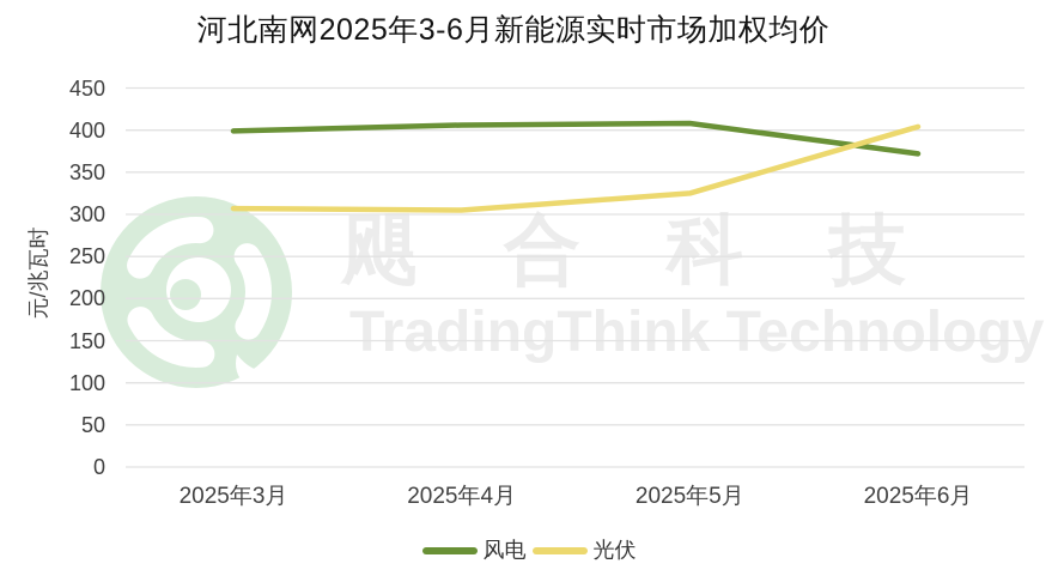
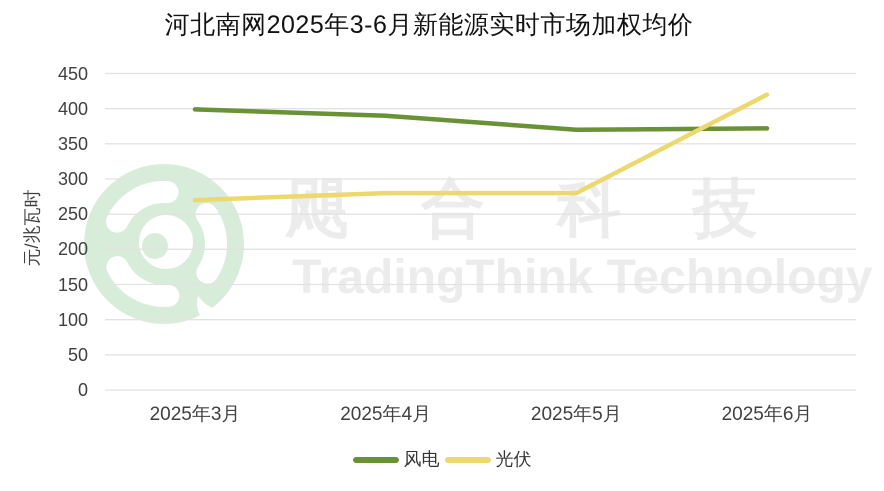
光伏/2025年3月: 310 -> 270
风电/2025年4月: 410 -> 390
光伏/2025年4月: 300 -> 280
风电/2025年5月: 410 -> 370
光伏/2025年5月: 320 -> 280
光伏/2025年6月: 400 -> 420
